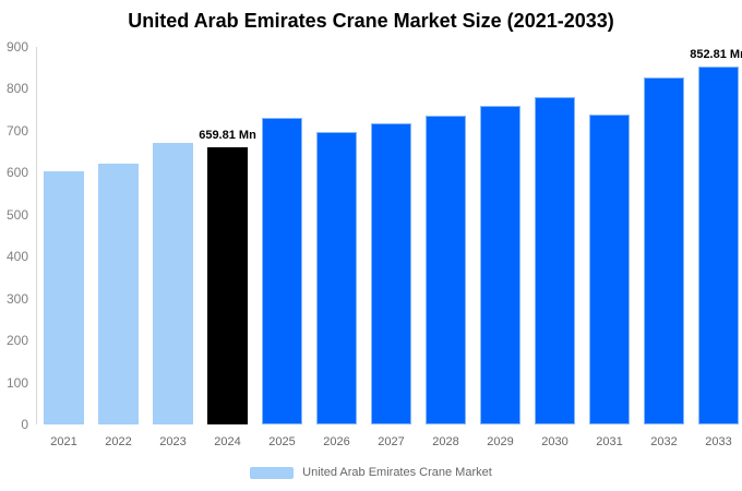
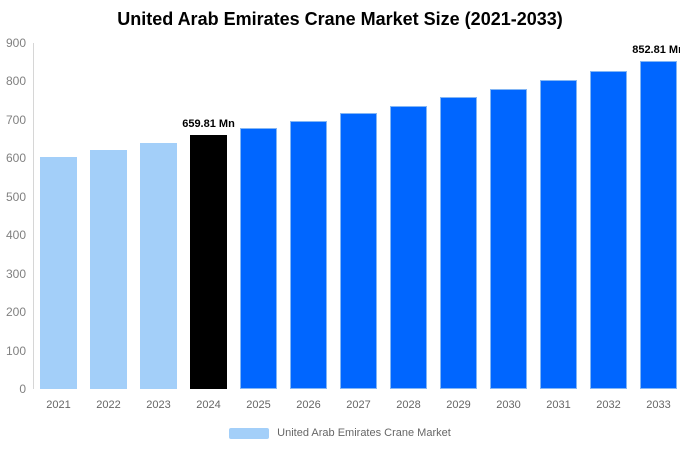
2023: 670 -> 640
2025: 730 -> 680
2031: 740 -> 800
